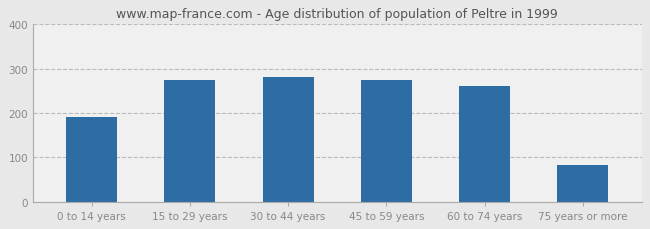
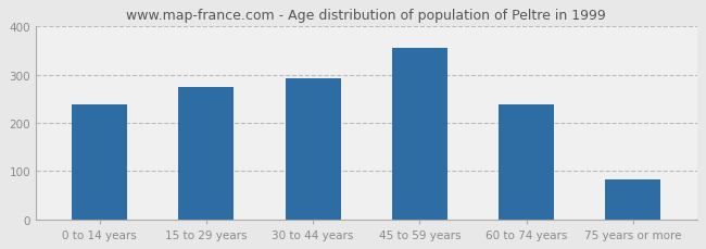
0 to 14 years: 190 -> 238
30 to 44 years: 280 -> 292
45 to 59 years: 275 -> 355
60 to 74 years: 260 -> 238
